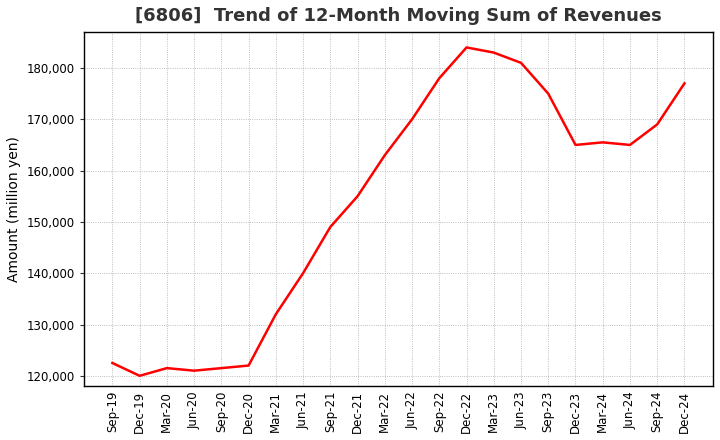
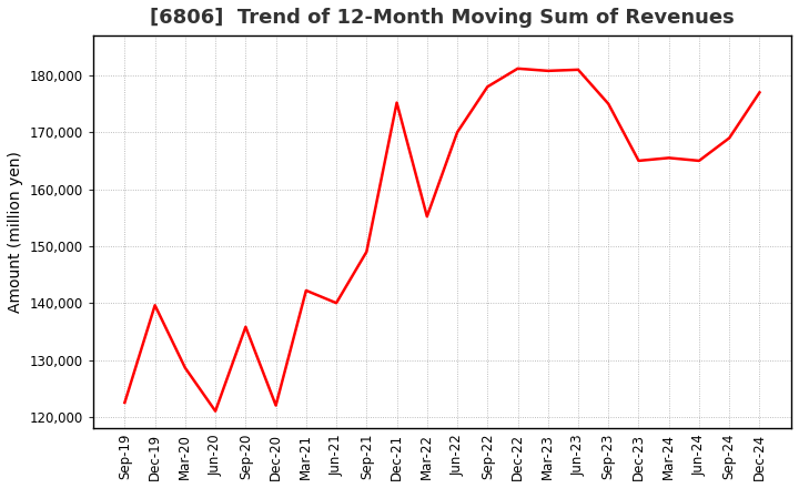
Dec-19: 120,000 -> 139,600
Mar-20: 121,500 -> 128,600
Sep-20: 121,500 -> 135,800
Mar-21: 132,000 -> 142,200
Dec-21: 155,000 -> 175,200
Mar-22: 163,000 -> 155,200
Dec-22: 184,000 -> 181,200
Mar-23: 183,000 -> 180,800
